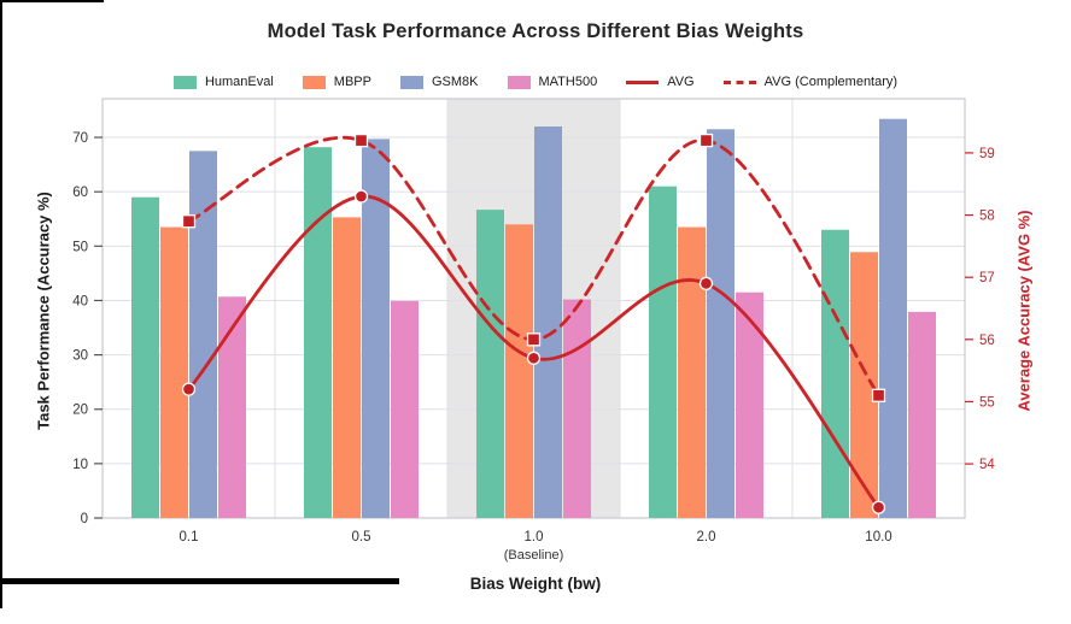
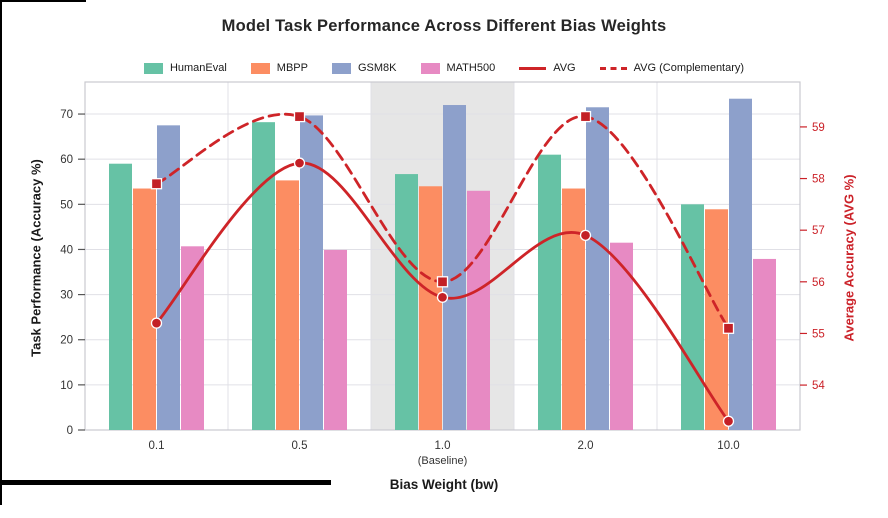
MATH500/1.0: 40 -> 53
HumanEval/10.0: 53 -> 50
